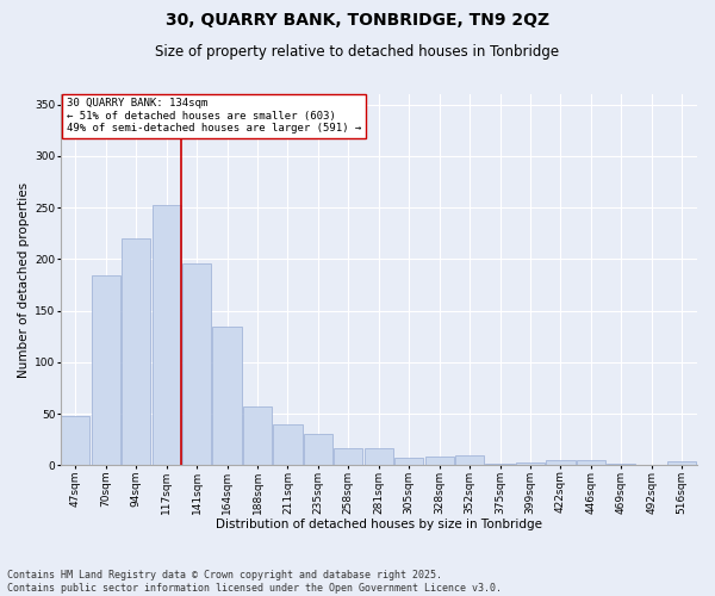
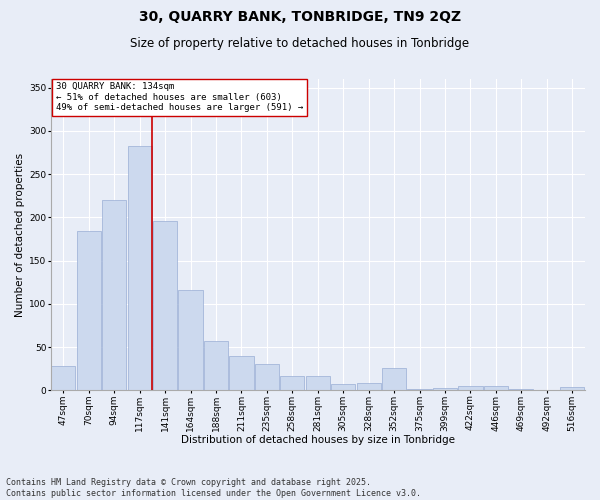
47sqm: 48 -> 28
117sqm: 253 -> 282
164sqm: 135 -> 116
352sqm: 10 -> 26
